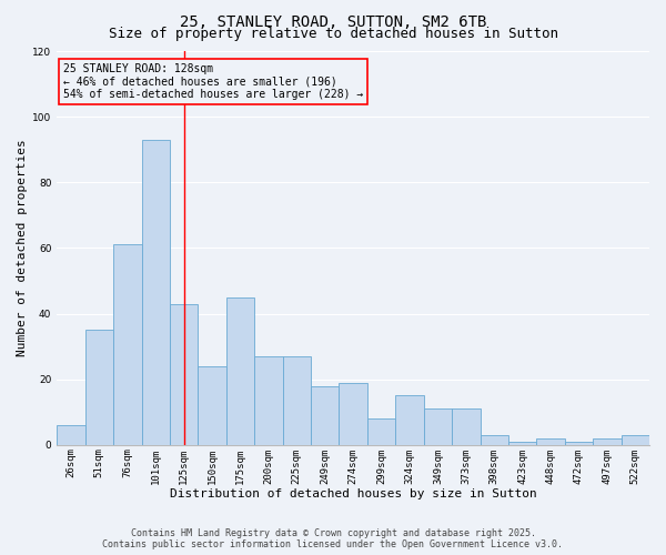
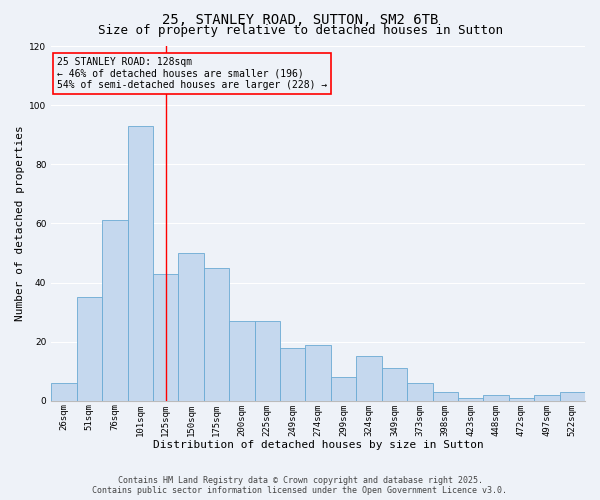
150sqm: 24 -> 50
373sqm: 11 -> 6
